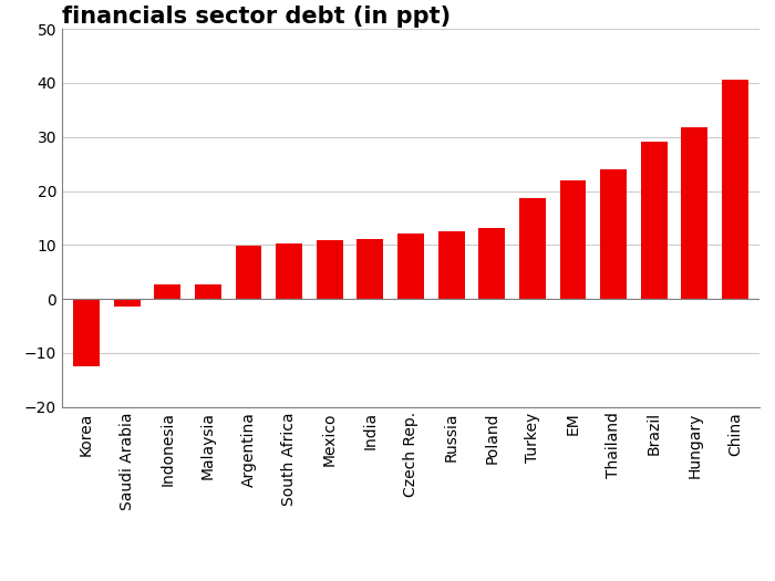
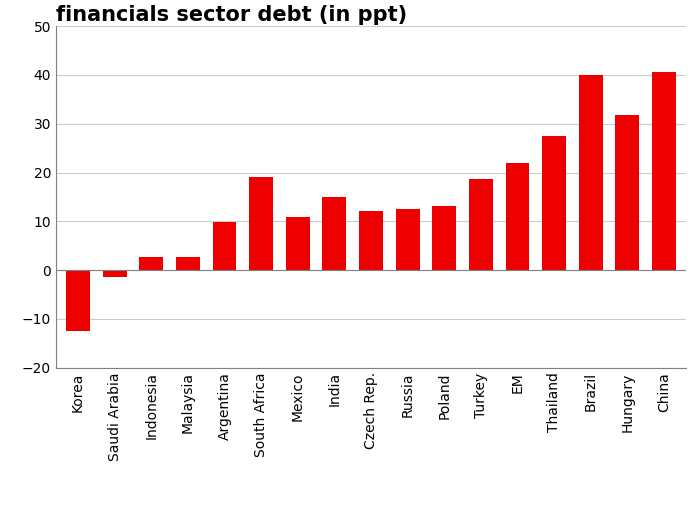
South Africa: 10.3 -> 19.0
India: 11.0 -> 15.0
Thailand: 24.0 -> 27.5
Brazil: 29.2 -> 40.0
